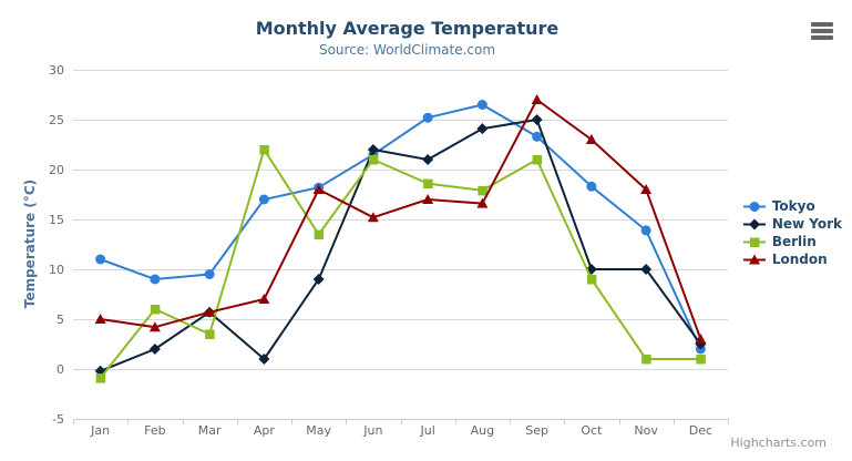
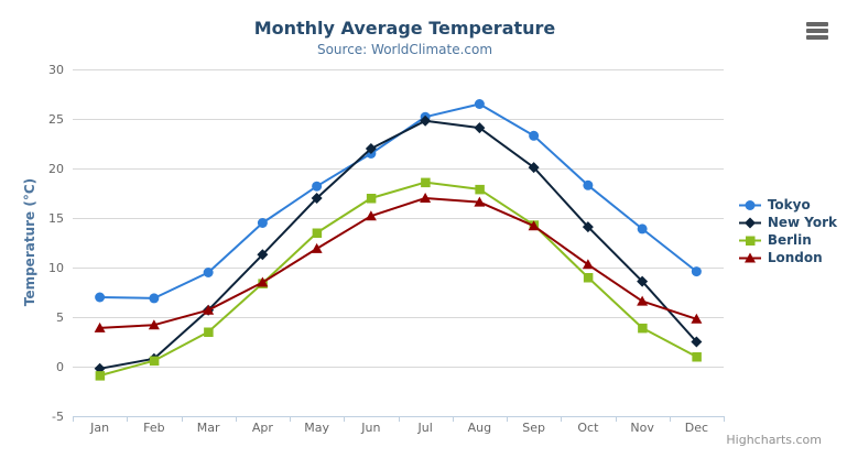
Tokyo/Jan: 11 -> 7
London/Jan: 5 -> 4
Tokyo/Feb: 9 -> 7
New York/Feb: 2 -> 1
Berlin/Feb: 6 -> 1
Tokyo/Apr: 17 -> 14
New York/Apr: 1 -> 11
Berlin/Apr: 22 -> 8
London/Apr: 7 -> 8
New York/May: 9 -> 17
London/May: 18 -> 12
Berlin/Jun: 21 -> 17
New York/Jul: 21 -> 25
New York/Sep: 25 -> 20
Berlin/Sep: 21 -> 14
London/Sep: 27 -> 14
New York/Oct: 10 -> 14
London/Oct: 23 -> 10
New York/Nov: 10 -> 9
Berlin/Nov: 1 -> 4
London/Nov: 18 -> 7
Tokyo/Dec: 2 -> 10
London/Dec: 3 -> 5
